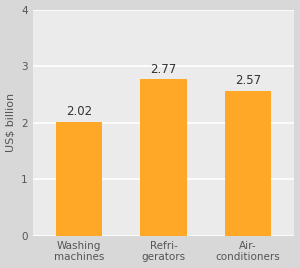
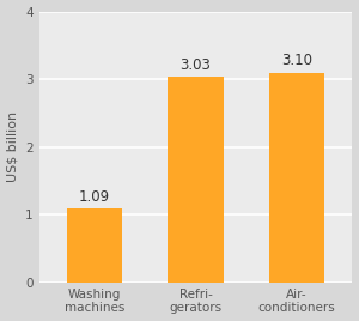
Washing machines: 2.02 -> 1.09
Refri- gerators: 2.77 -> 3.03
Air- conditioners: 2.57 -> 3.10
